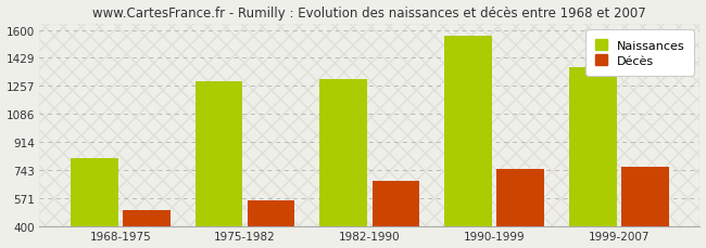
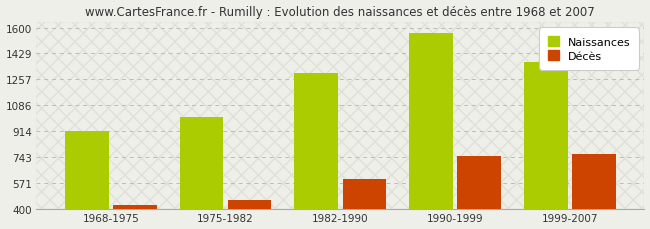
Naissances/1968-1975: 820 -> 910
Décès/1968-1975: 500 -> 420
Naissances/1975-1982: 1290 -> 1010
Décès/1975-1982: 560 -> 460
Décès/1982-1990: 680 -> 600
